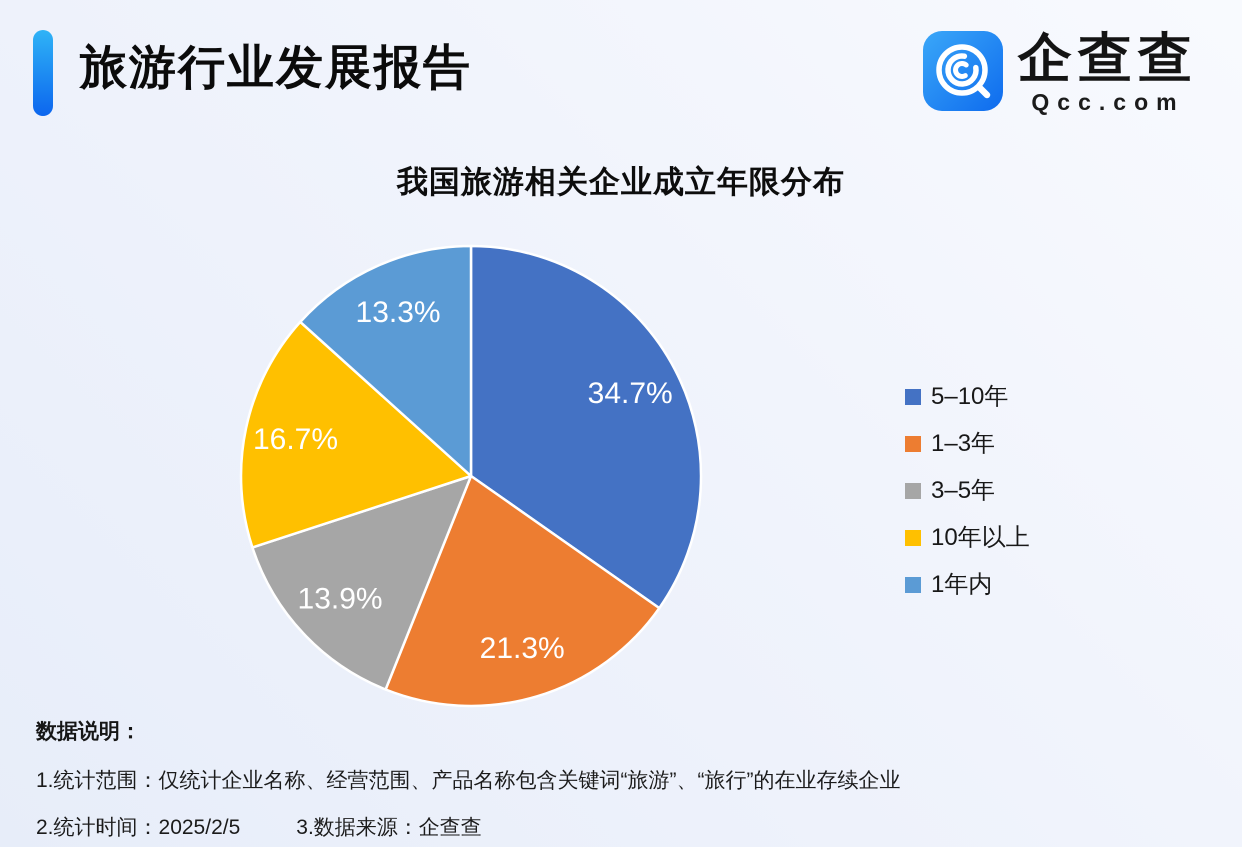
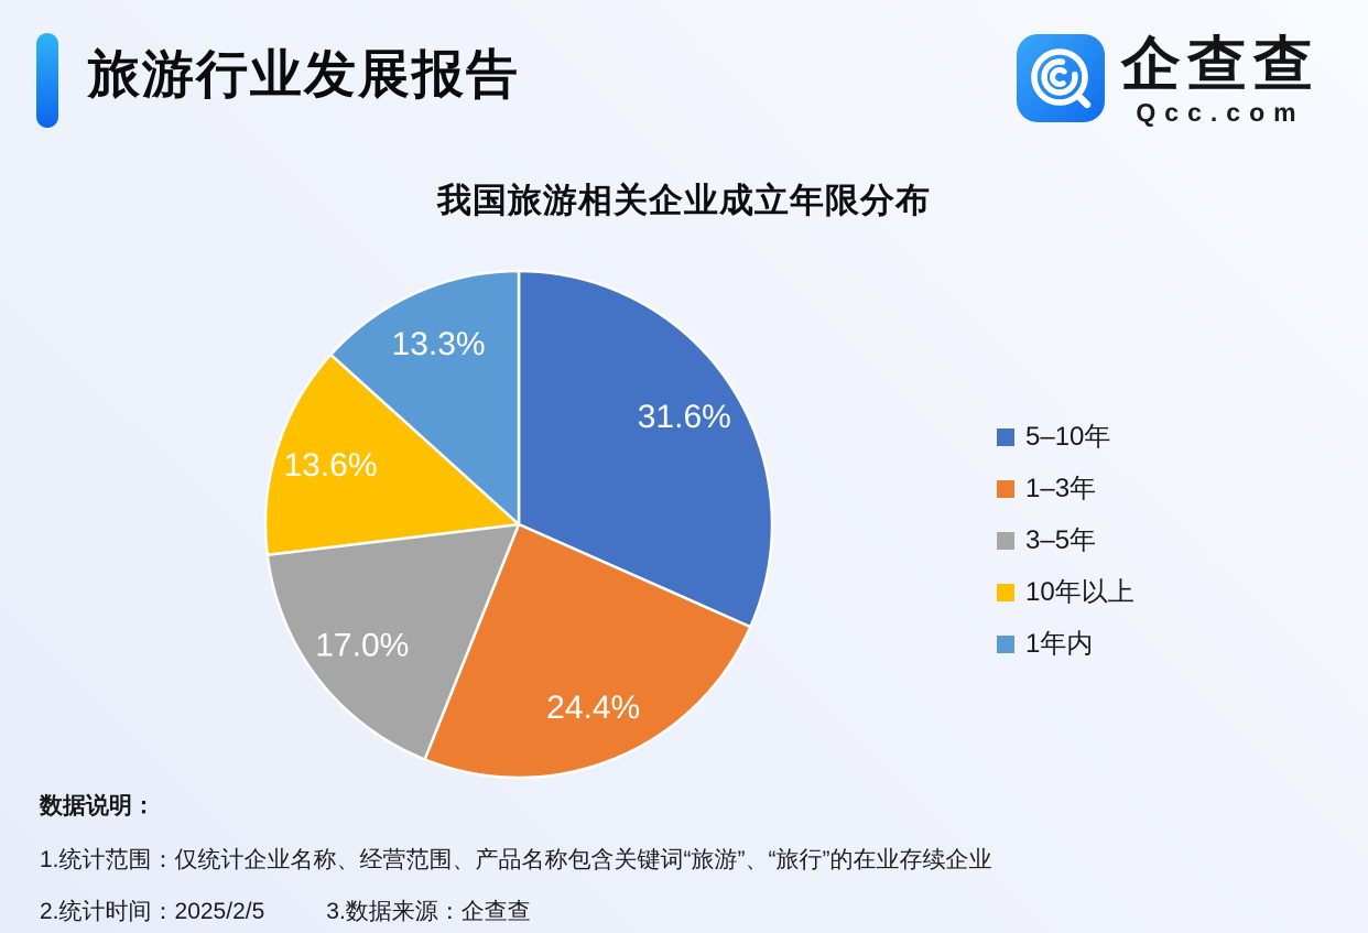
5–10年: 34.7% -> 31.6%
1–3年: 21.3% -> 24.4%
3–5年: 13.9% -> 17.0%
10年以上: 16.7% -> 13.6%
